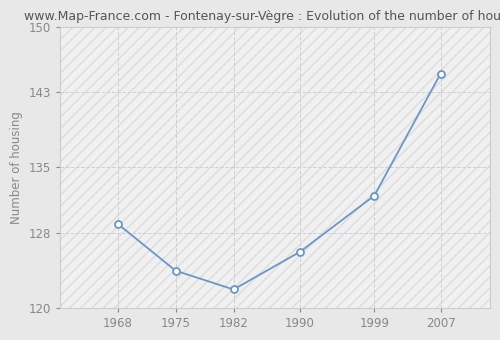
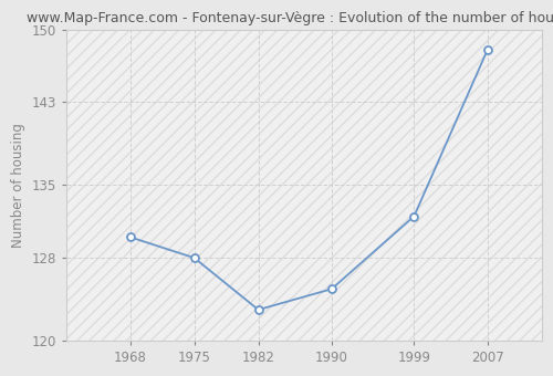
1968: 129 -> 130
1975: 124 -> 128
1982: 122 -> 123
1990: 126 -> 125
2007: 145 -> 148
